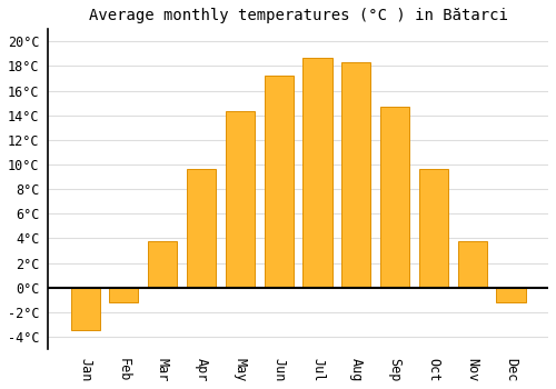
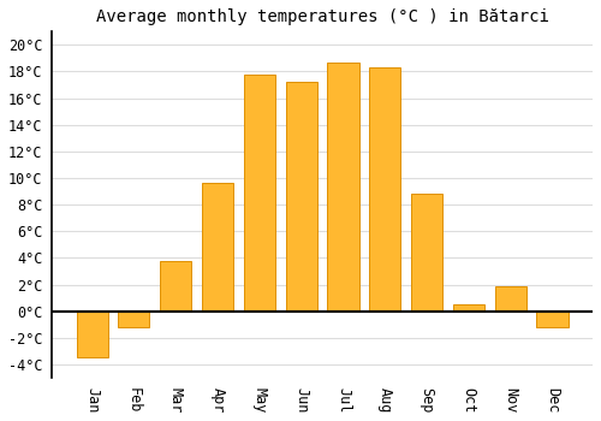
May: 14.3°C -> 17.8°C
Sep: 14.7°C -> 8.8°C
Oct: 9.6°C -> 0.5°C
Nov: 3.8°C -> 1.9°C
